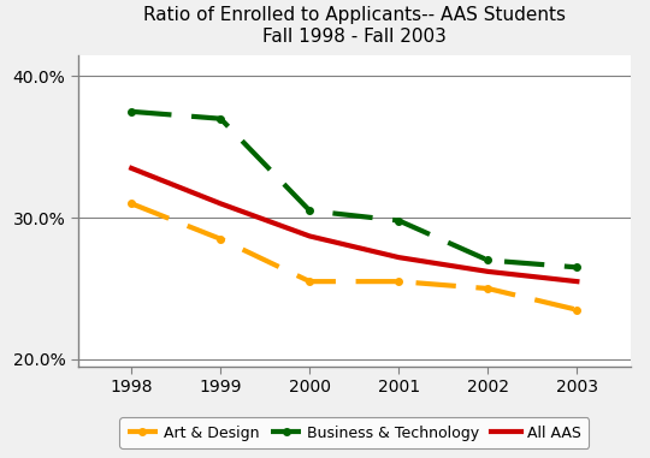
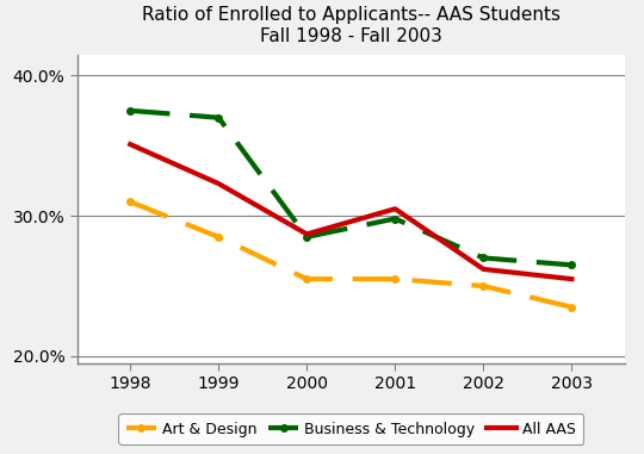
All AAS/1998: 33.5% -> 35.1%
All AAS/1999: 31.0% -> 32.3%
Business & Technology/2000: 30.5% -> 28.5%
All AAS/2001: 27.2% -> 30.5%
